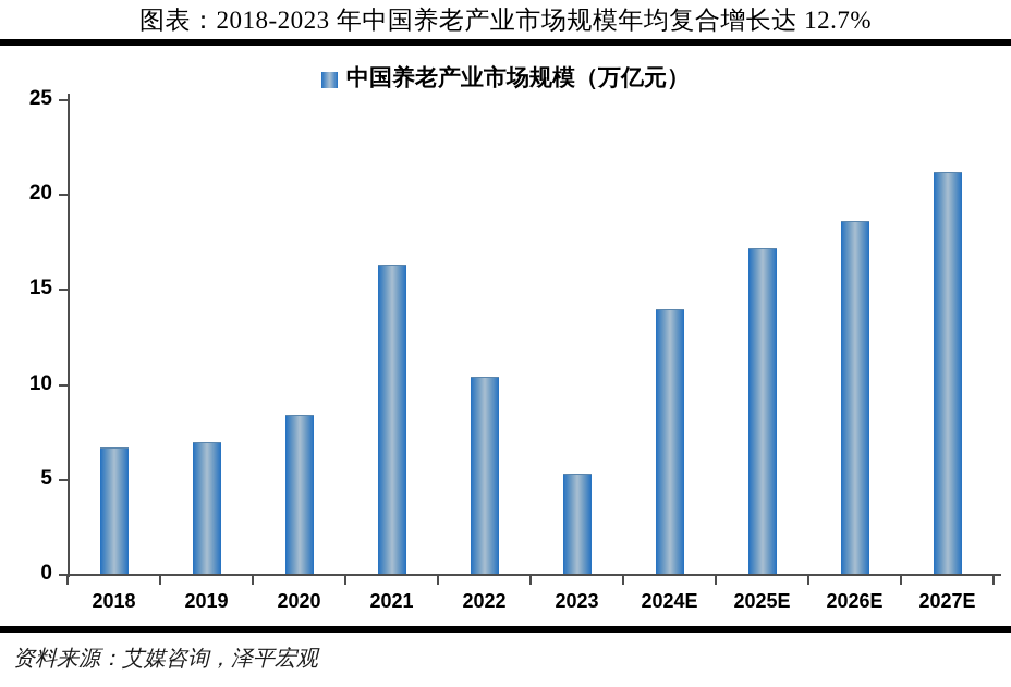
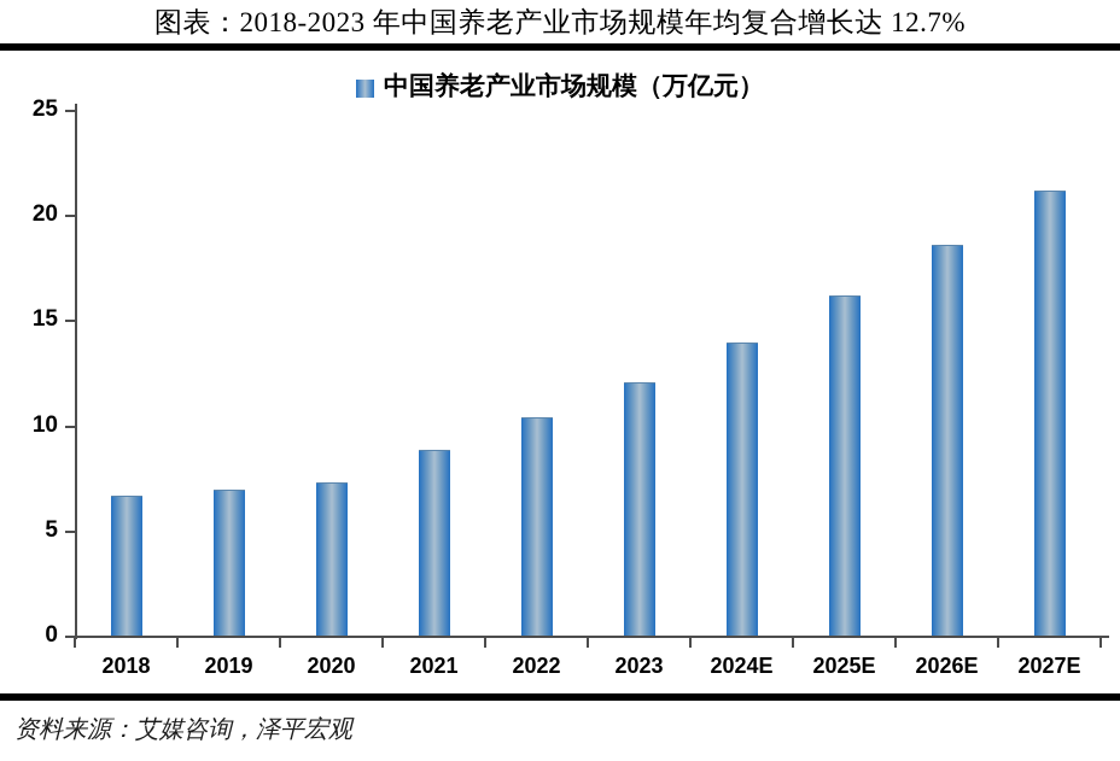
2020: 8.3 -> 7.2
2021: 16.2 -> 8.8
2023: 5.2 -> 12.0
2025E: 17.1 -> 16.1
